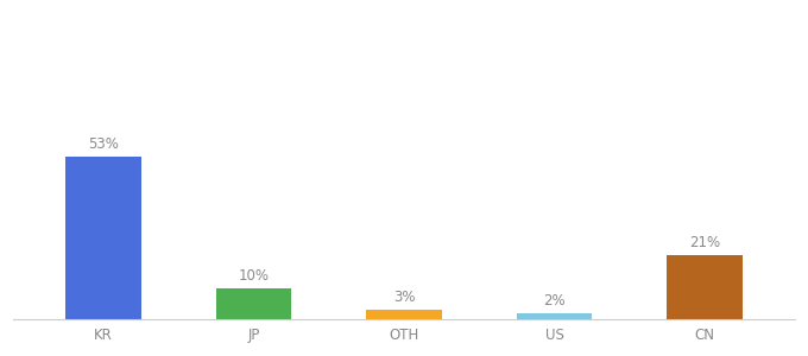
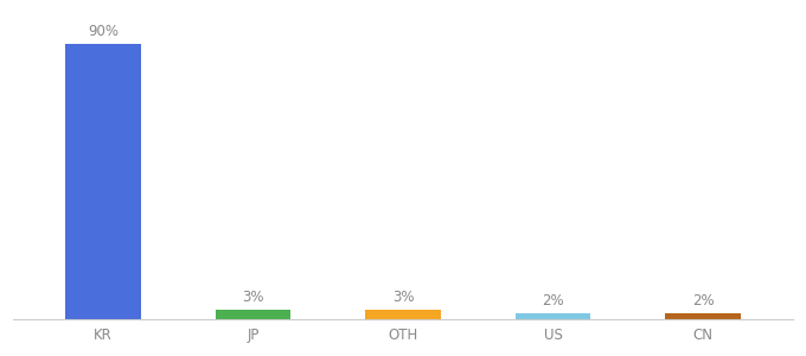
KR: 53% -> 90%
JP: 10% -> 3%
CN: 21% -> 2%
